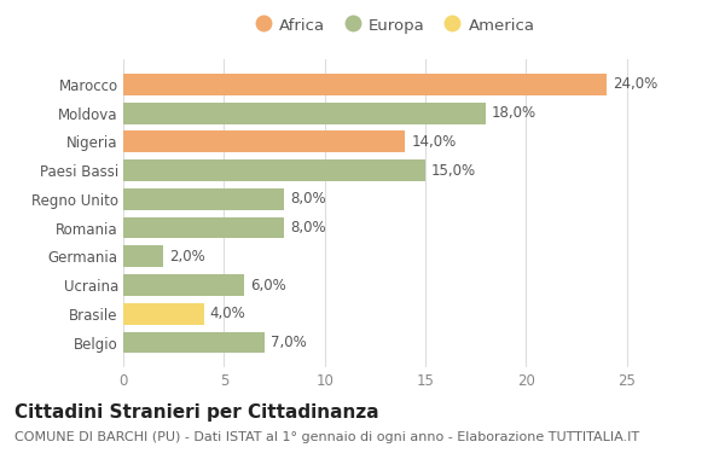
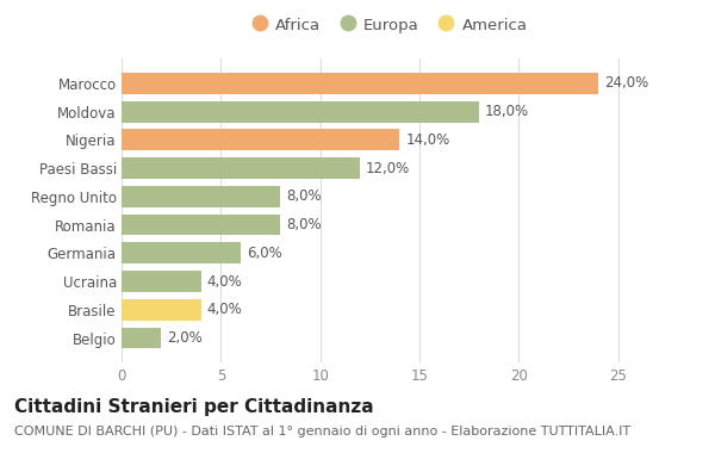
Paesi Bassi: 15,0% -> 12,0%
Germania: 2,0% -> 6,0%
Ucraina: 6,0% -> 4,0%
Belgio: 7,0% -> 2,0%
